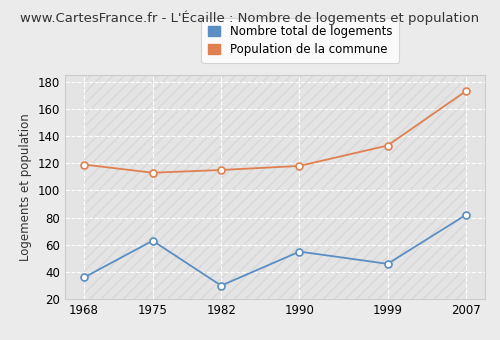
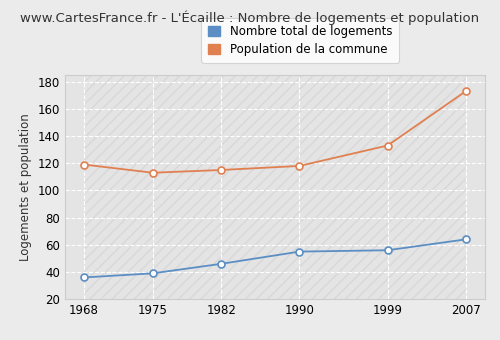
Nombre total de logements/1975: 63 -> 39
Nombre total de logements/1982: 30 -> 46
Nombre total de logements/1999: 46 -> 56
Nombre total de logements/2007: 82 -> 64
